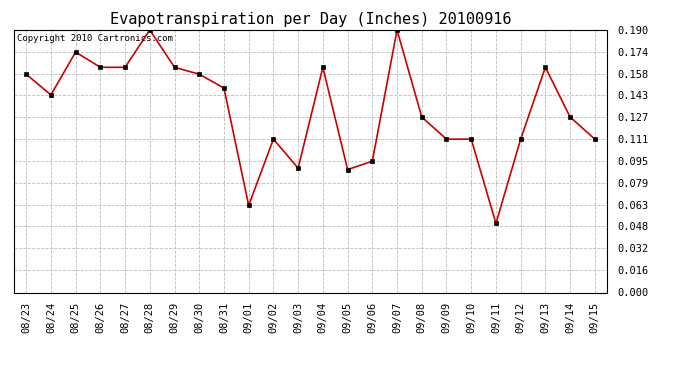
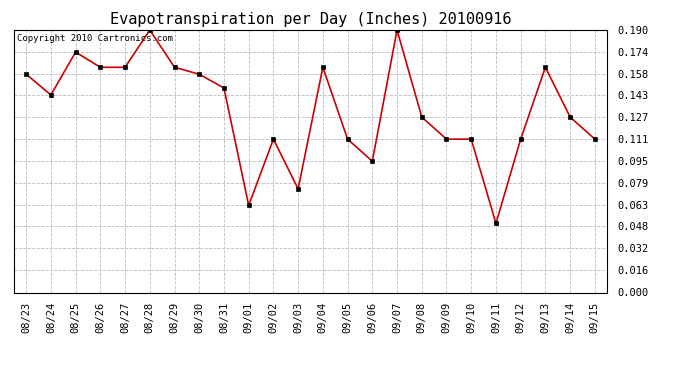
09/03: 0.090 -> 0.075
09/05: 0.089 -> 0.111
